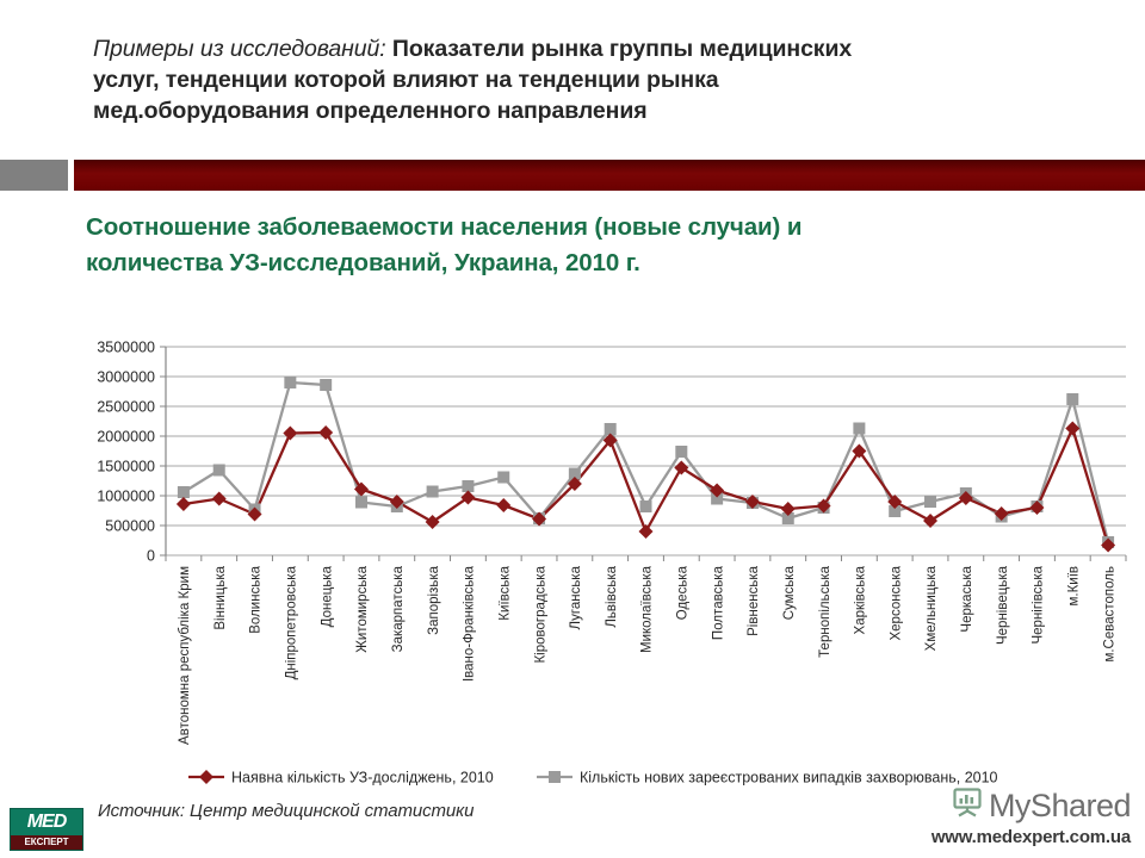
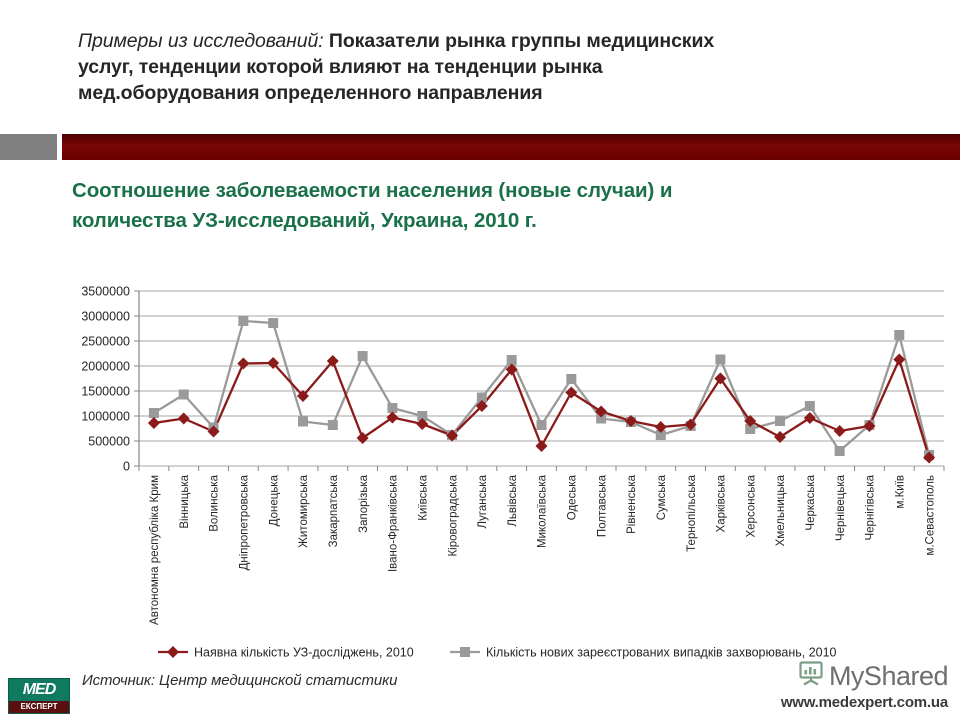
Наявна кількість УЗ-досліджень, 2010/Житомирська: 1100000 -> 1400000
Наявна кількість УЗ-досліджень, 2010/Закарпатська: 900000 -> 2100000
Кількість нових зареєстрованих випадків захворювань, 2010/Запорізька: 1100000 -> 2200000
Кількість нових зареєстрованих випадків захворювань, 2010/Київська: 1300000 -> 1000000
Кількість нових зареєстрованих випадків захворювань, 2010/Черкаська: 1000000 -> 1200000
Кількість нових зареєстрованих випадків захворювань, 2010/Чернівецька: 600000 -> 300000
